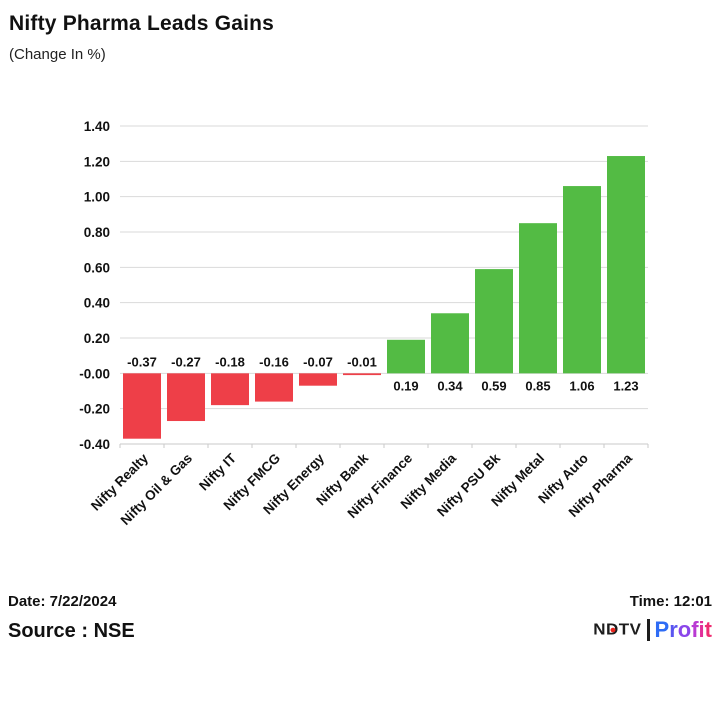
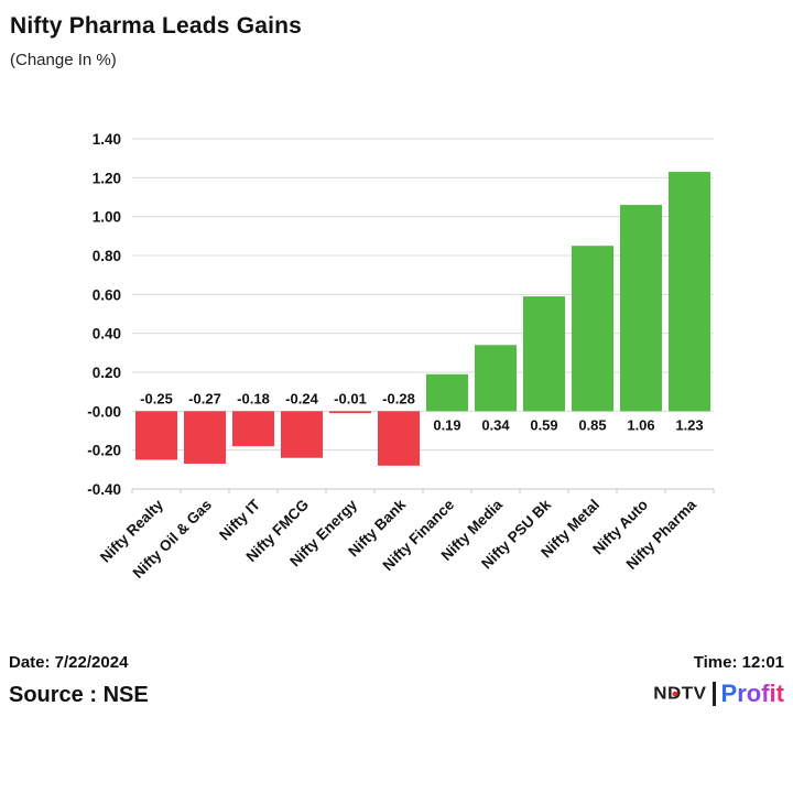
Nifty Realty: -0.37 -> -0.25
Nifty FMCG: -0.16 -> -0.24
Nifty Energy: -0.07 -> -0.01
Nifty Bank: -0.01 -> -0.28
